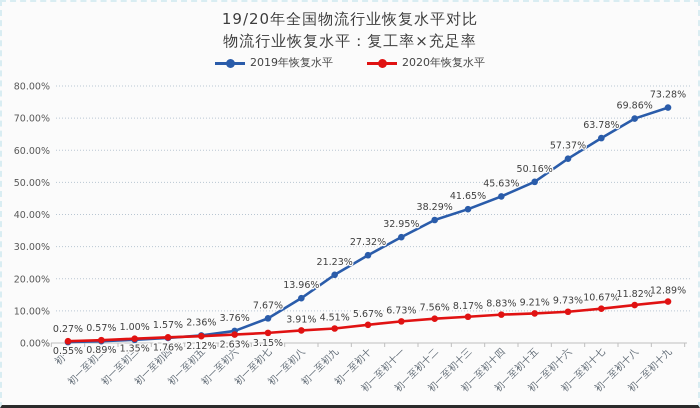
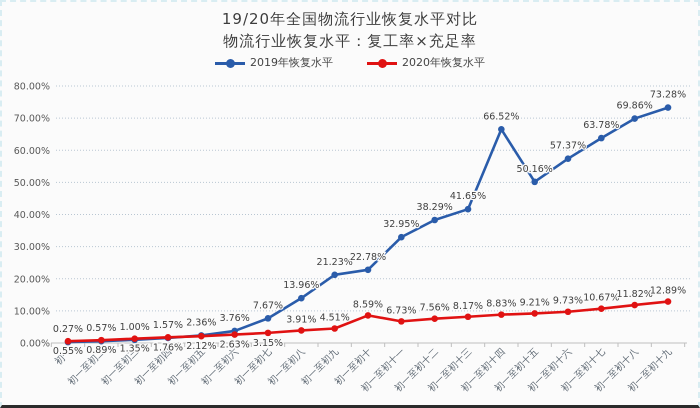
2019年恢复水平/初一至初十: 27.32% -> 22.78%
2020年恢复水平/初一至初十: 5.67% -> 8.59%
2019年恢复水平/初一至初十四: 45.63% -> 66.52%
